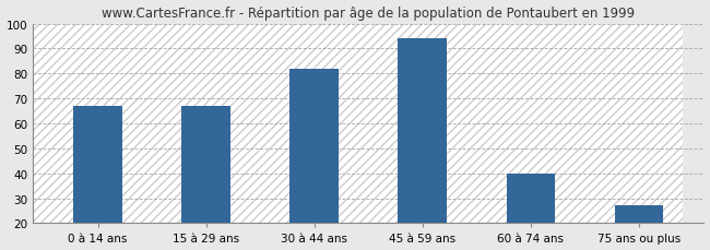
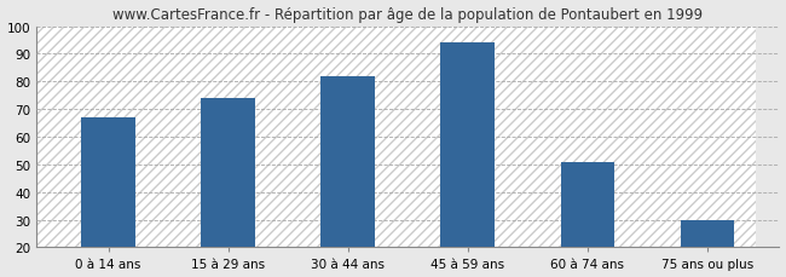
15 à 29 ans: 67 -> 74
60 à 74 ans: 40 -> 51
75 ans ou plus: 27 -> 30
